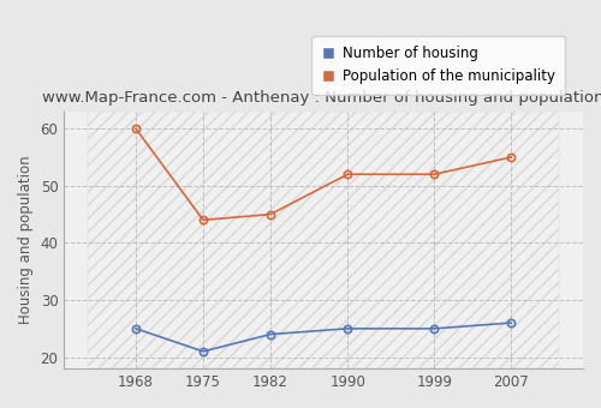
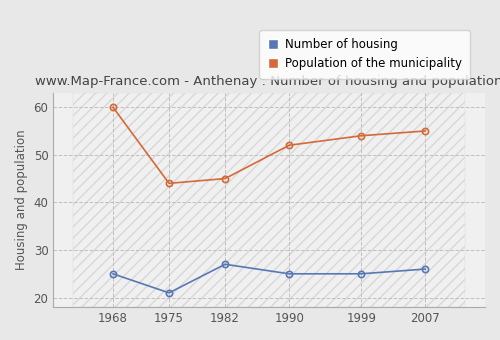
Number of housing/1982: 24 -> 27
Population of the municipality/1999: 52 -> 54
